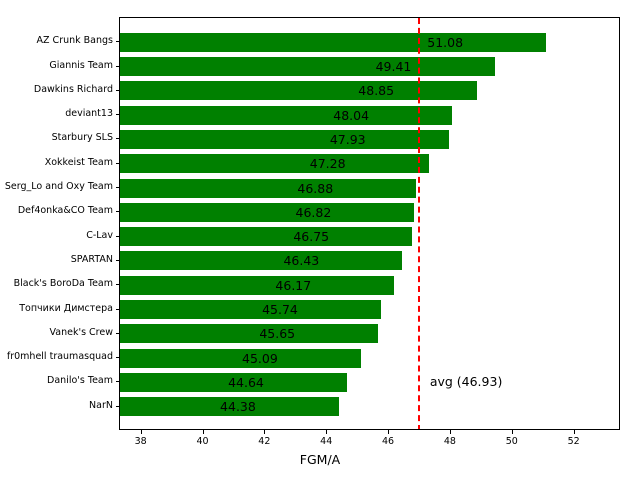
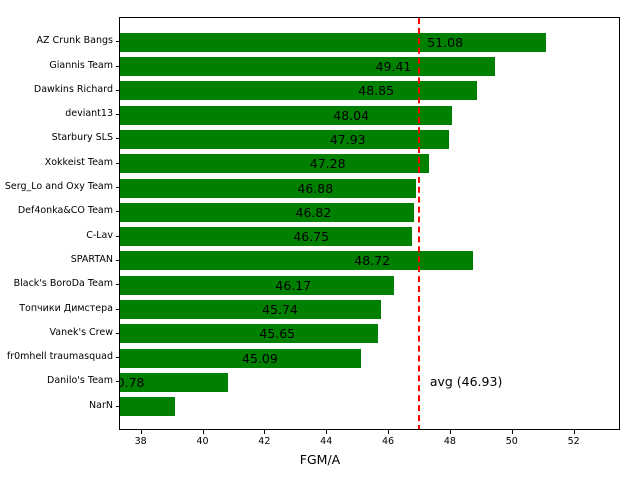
SPARTAN: 46.43 -> 48.72
Danilo's Team: 44.64 -> 40.78
NarN: 44.38 -> 39.07
